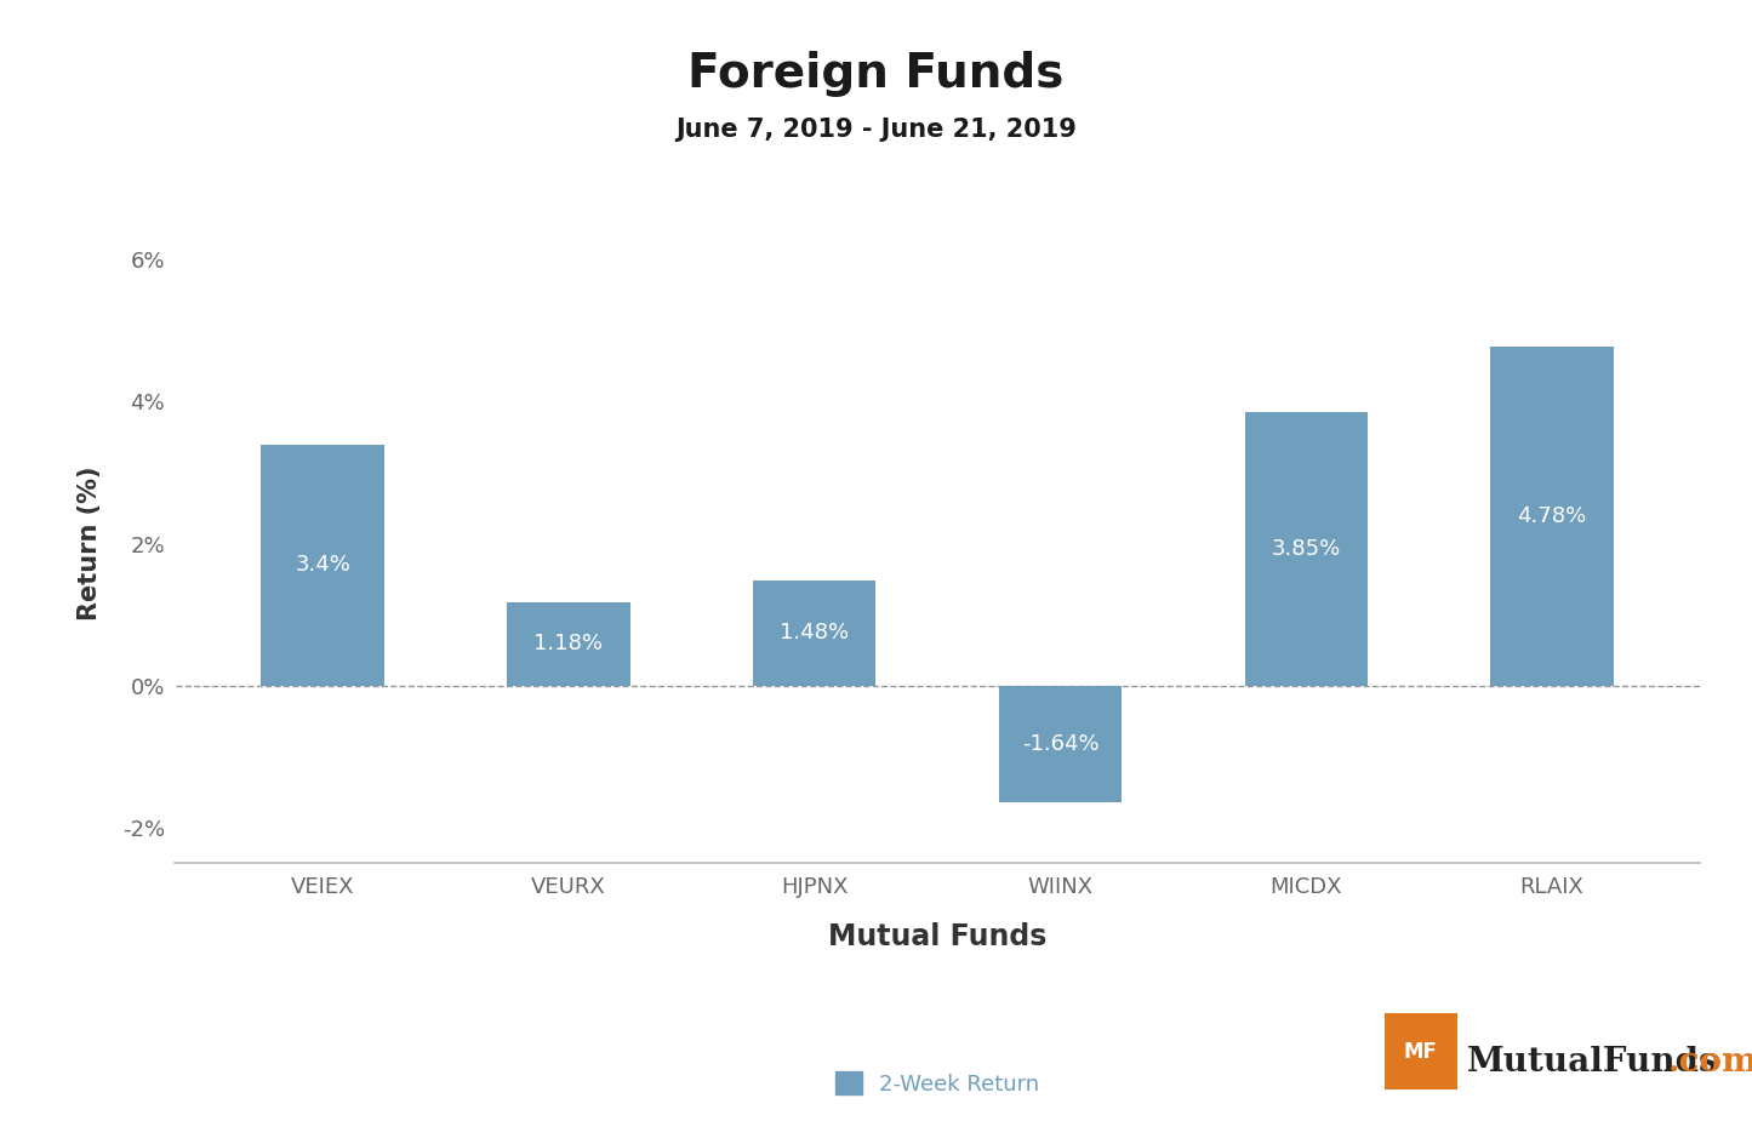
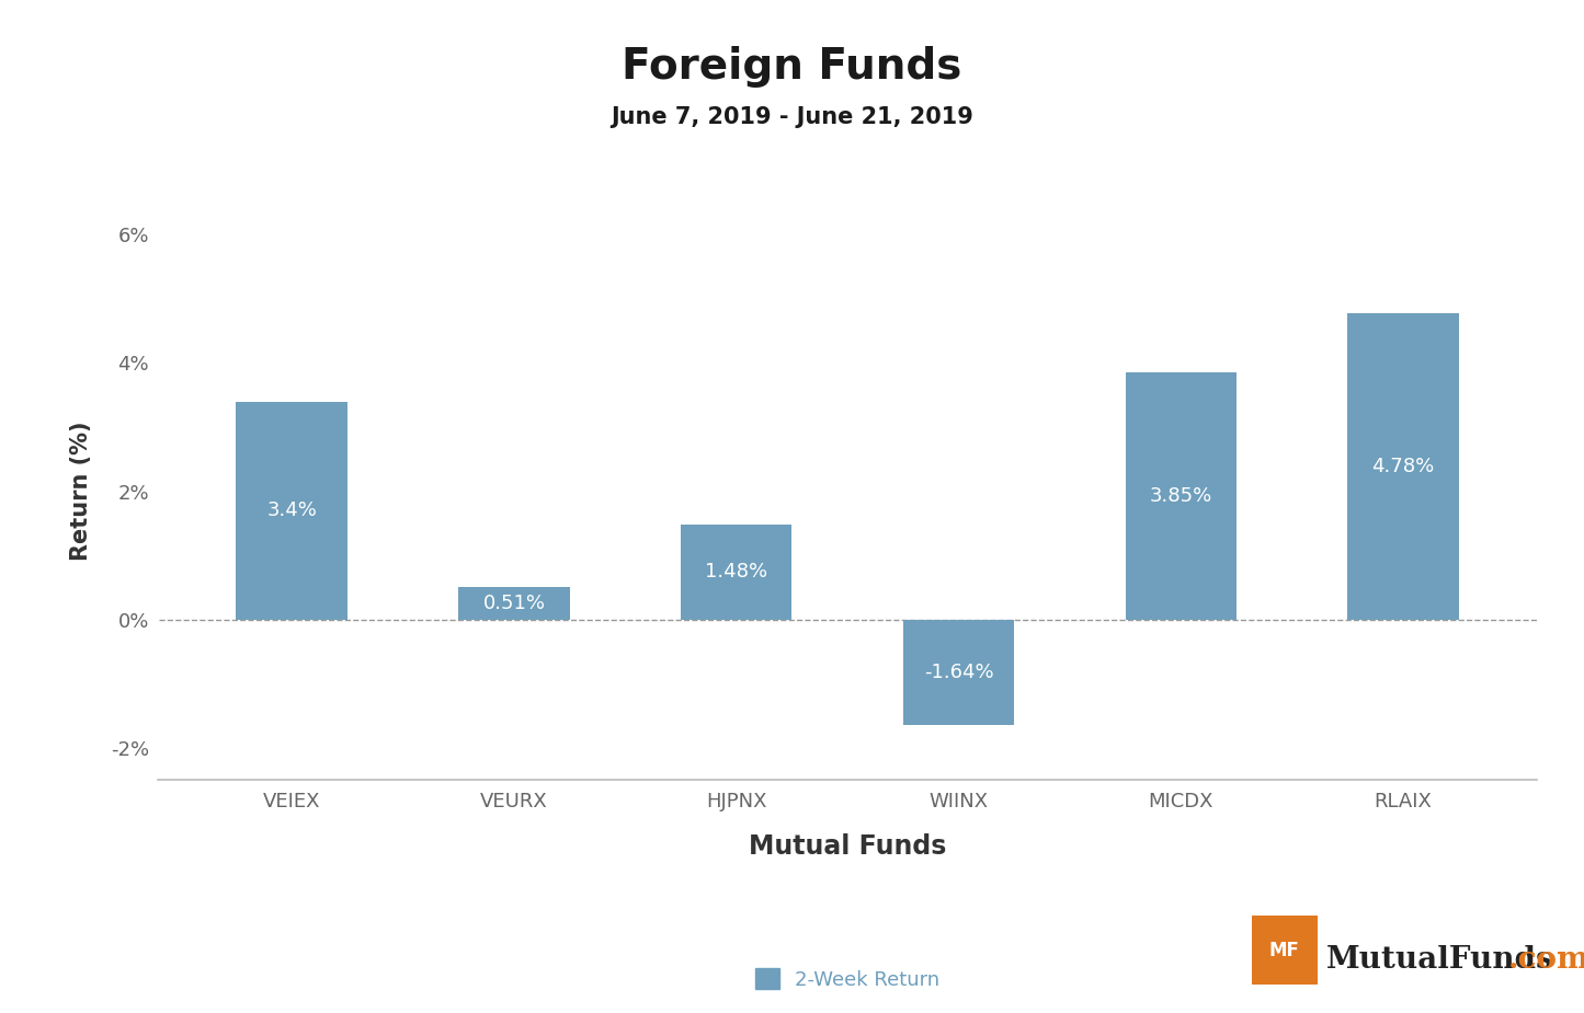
VEURX: 1.18% -> 0.51%
